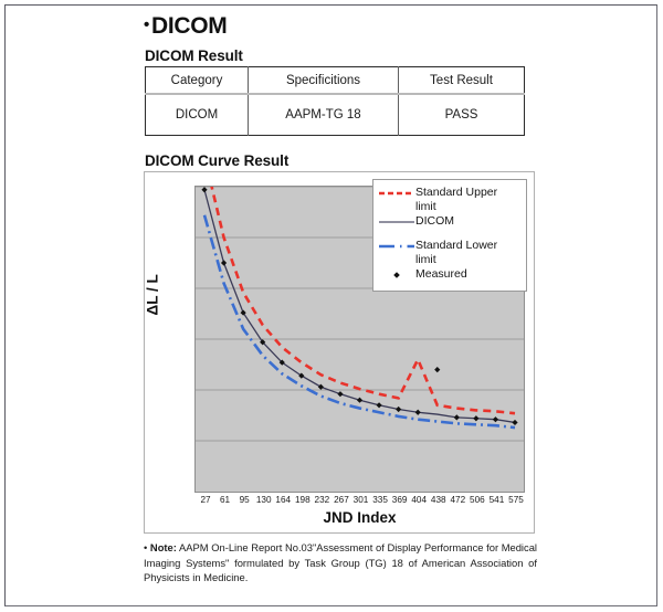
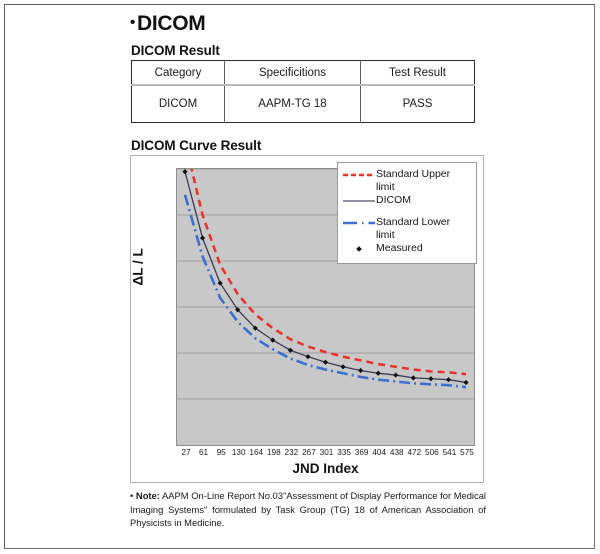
Standard Upper limit/404: 0.013 -> 0.009
Measured/438: 0.012 -> 0.008
